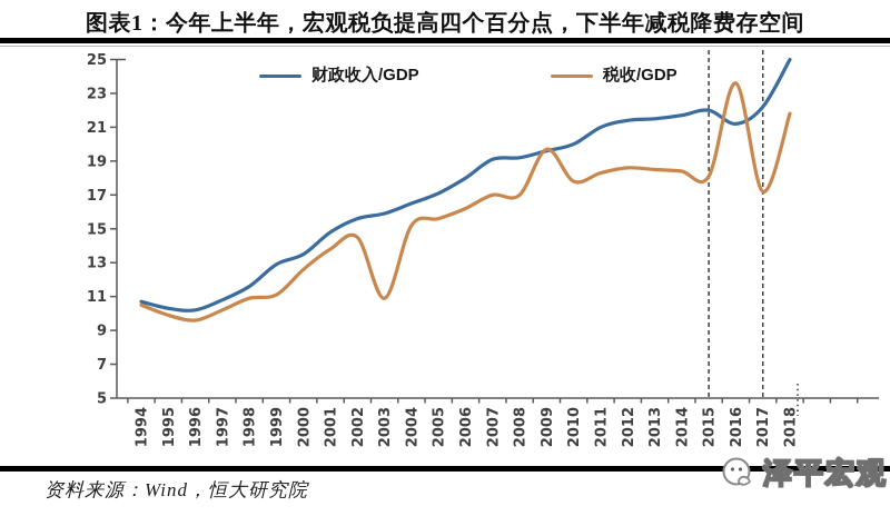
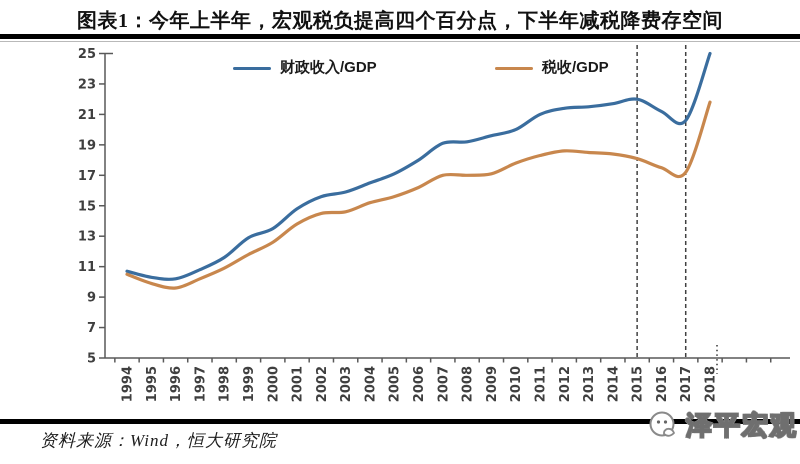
税收/GDP/1999: 11.1 -> 11.8
税收/GDP/2003: 10.9 -> 14.6
税收/GDP/2009: 19.7 -> 17.1
税收/GDP/2016: 23.6 -> 17.5
财政收入/GDP/2017: 22.2 -> 20.6
